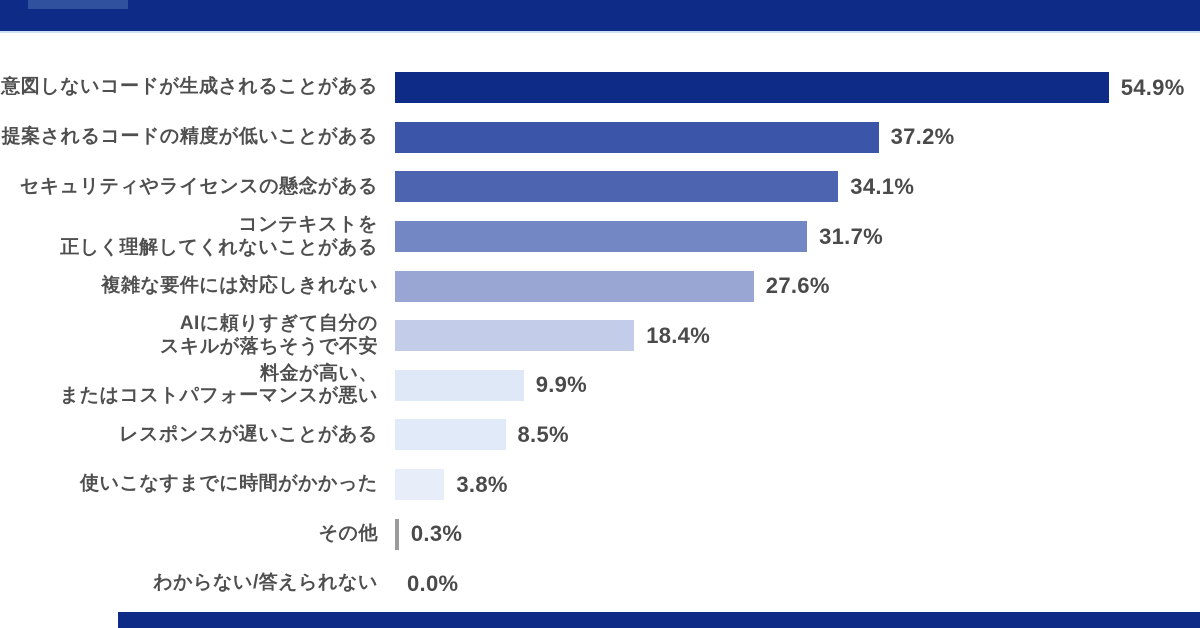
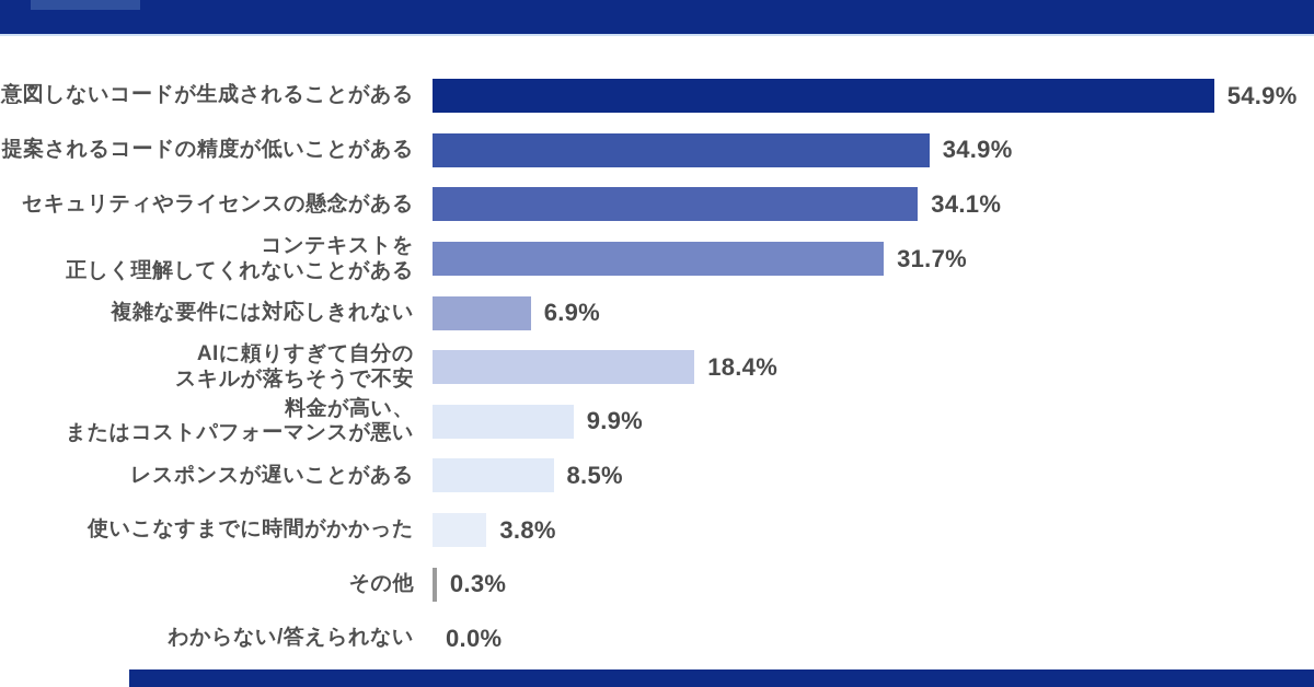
提案されるコードの精度が低いことがある: 37.2% -> 34.9%
複雑な要件には対応しきれない: 27.6% -> 6.9%
